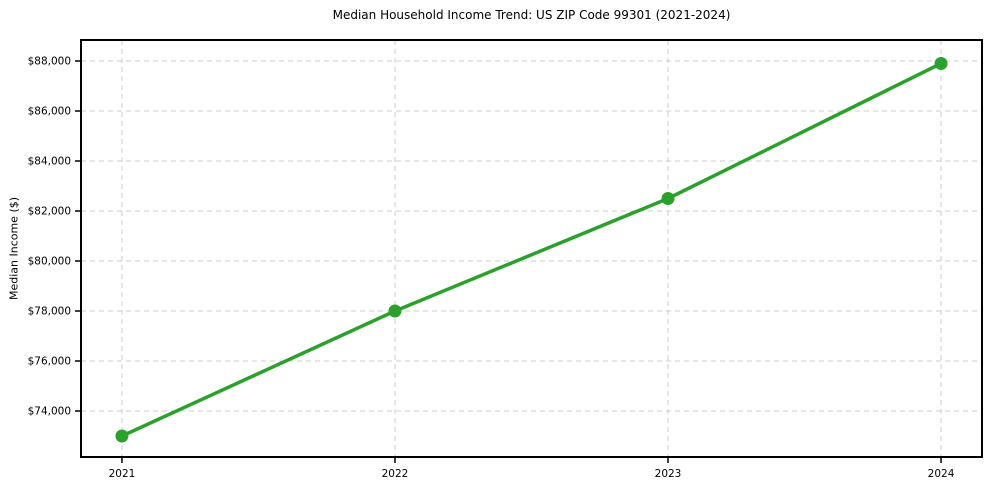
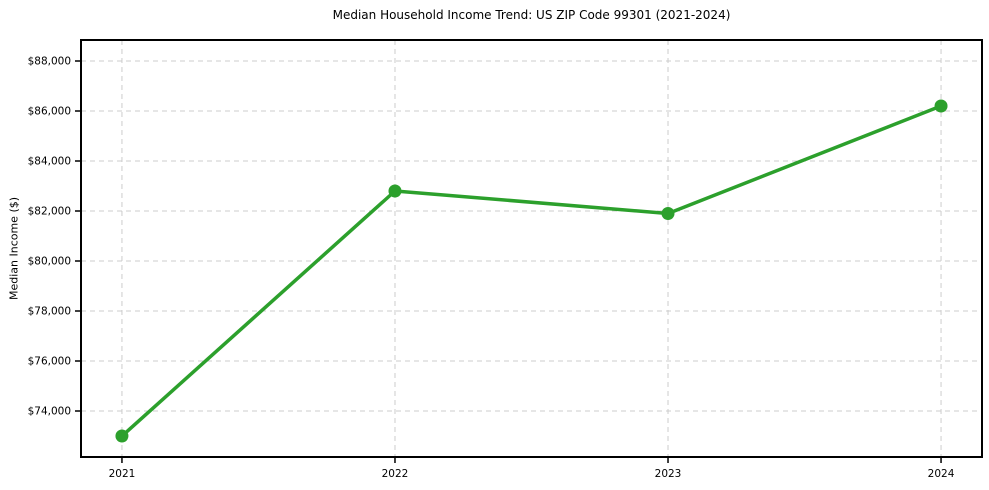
2022: $78000 -> $82800
2023: $82500 -> $81900
2024: $87900 -> $86200
